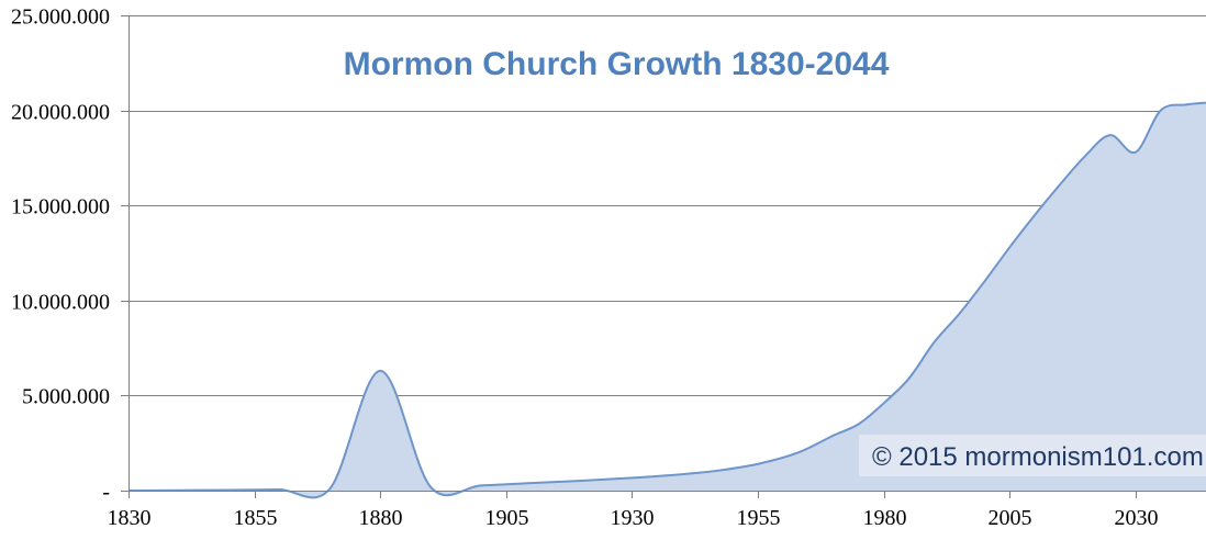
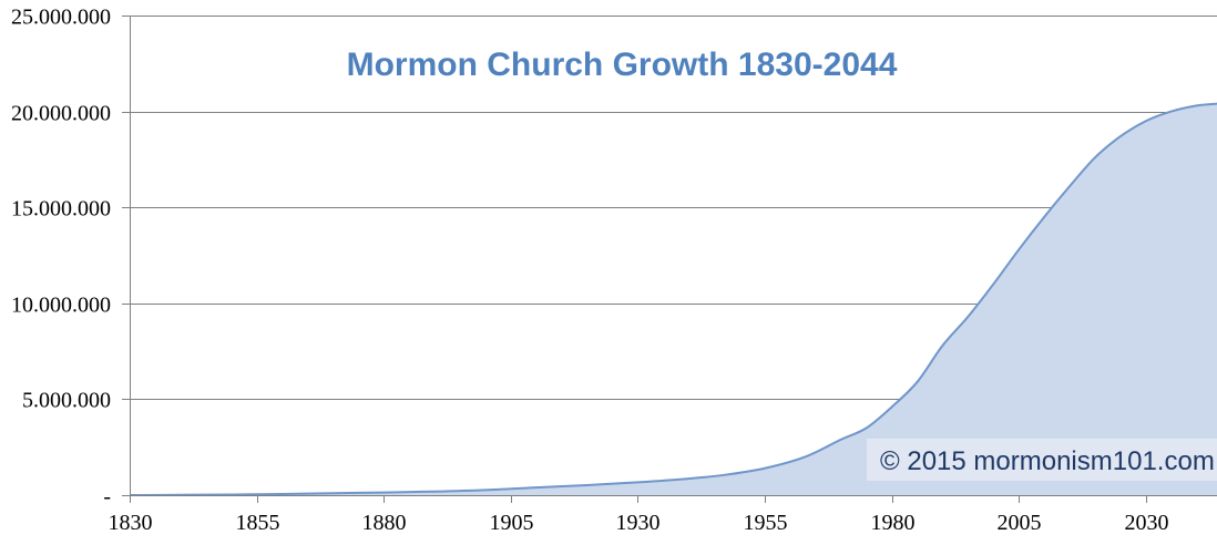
1880: 6300000 -> 100000
2030: 17800000 -> 19500000
